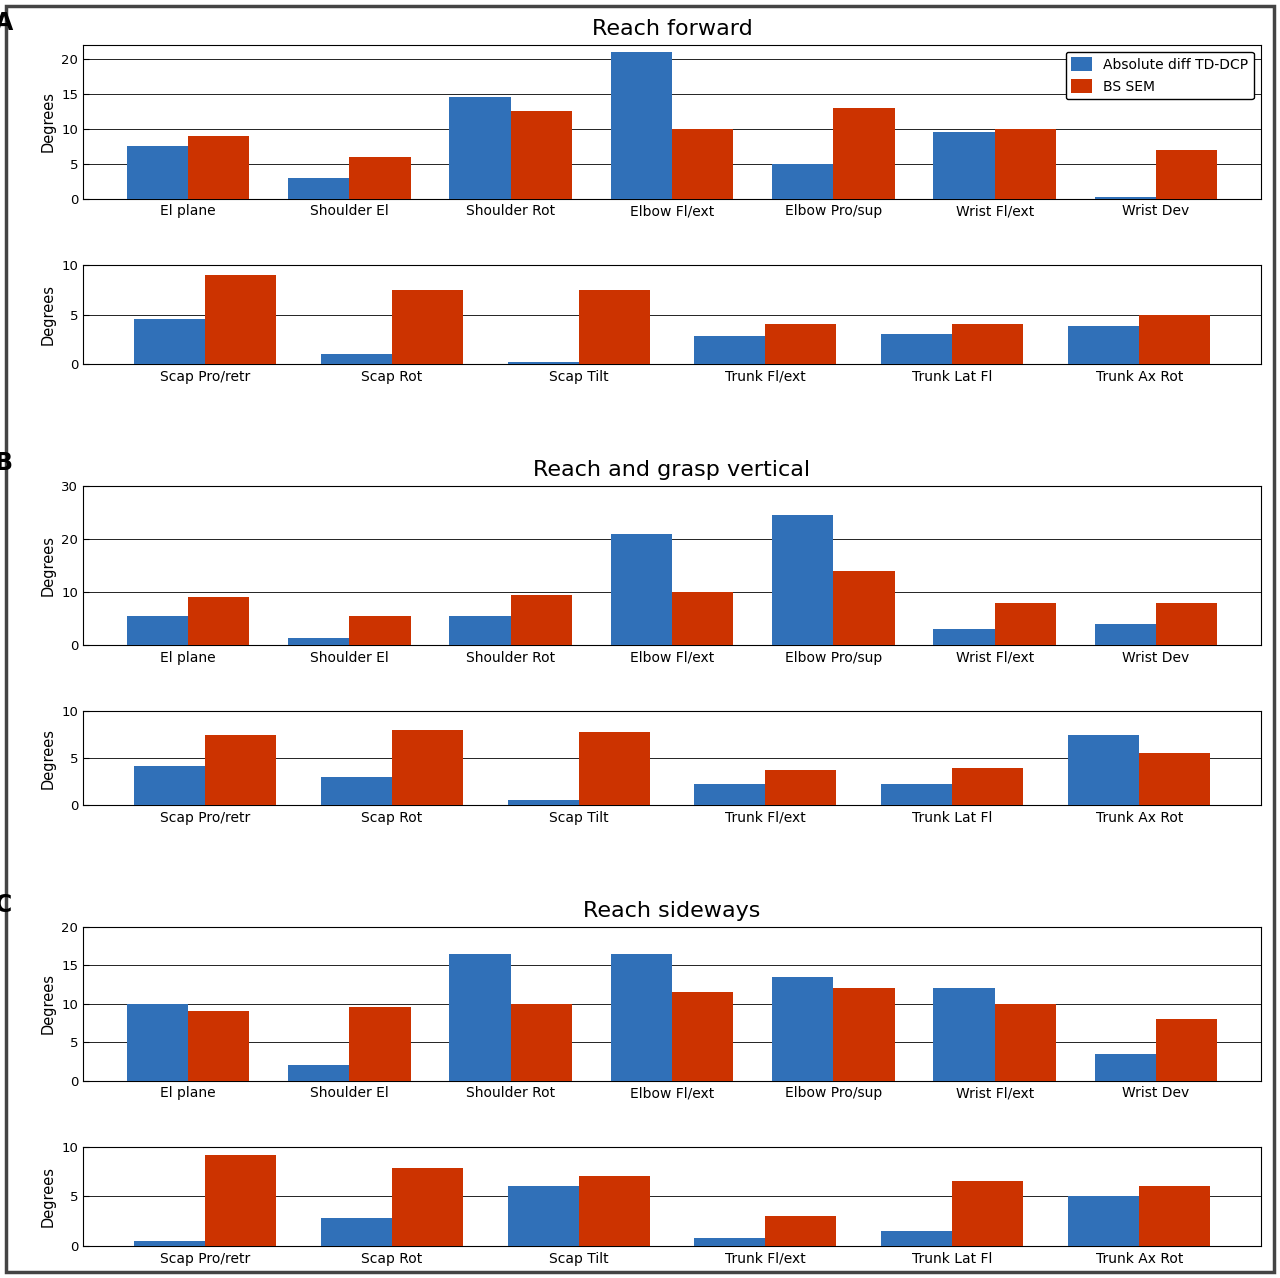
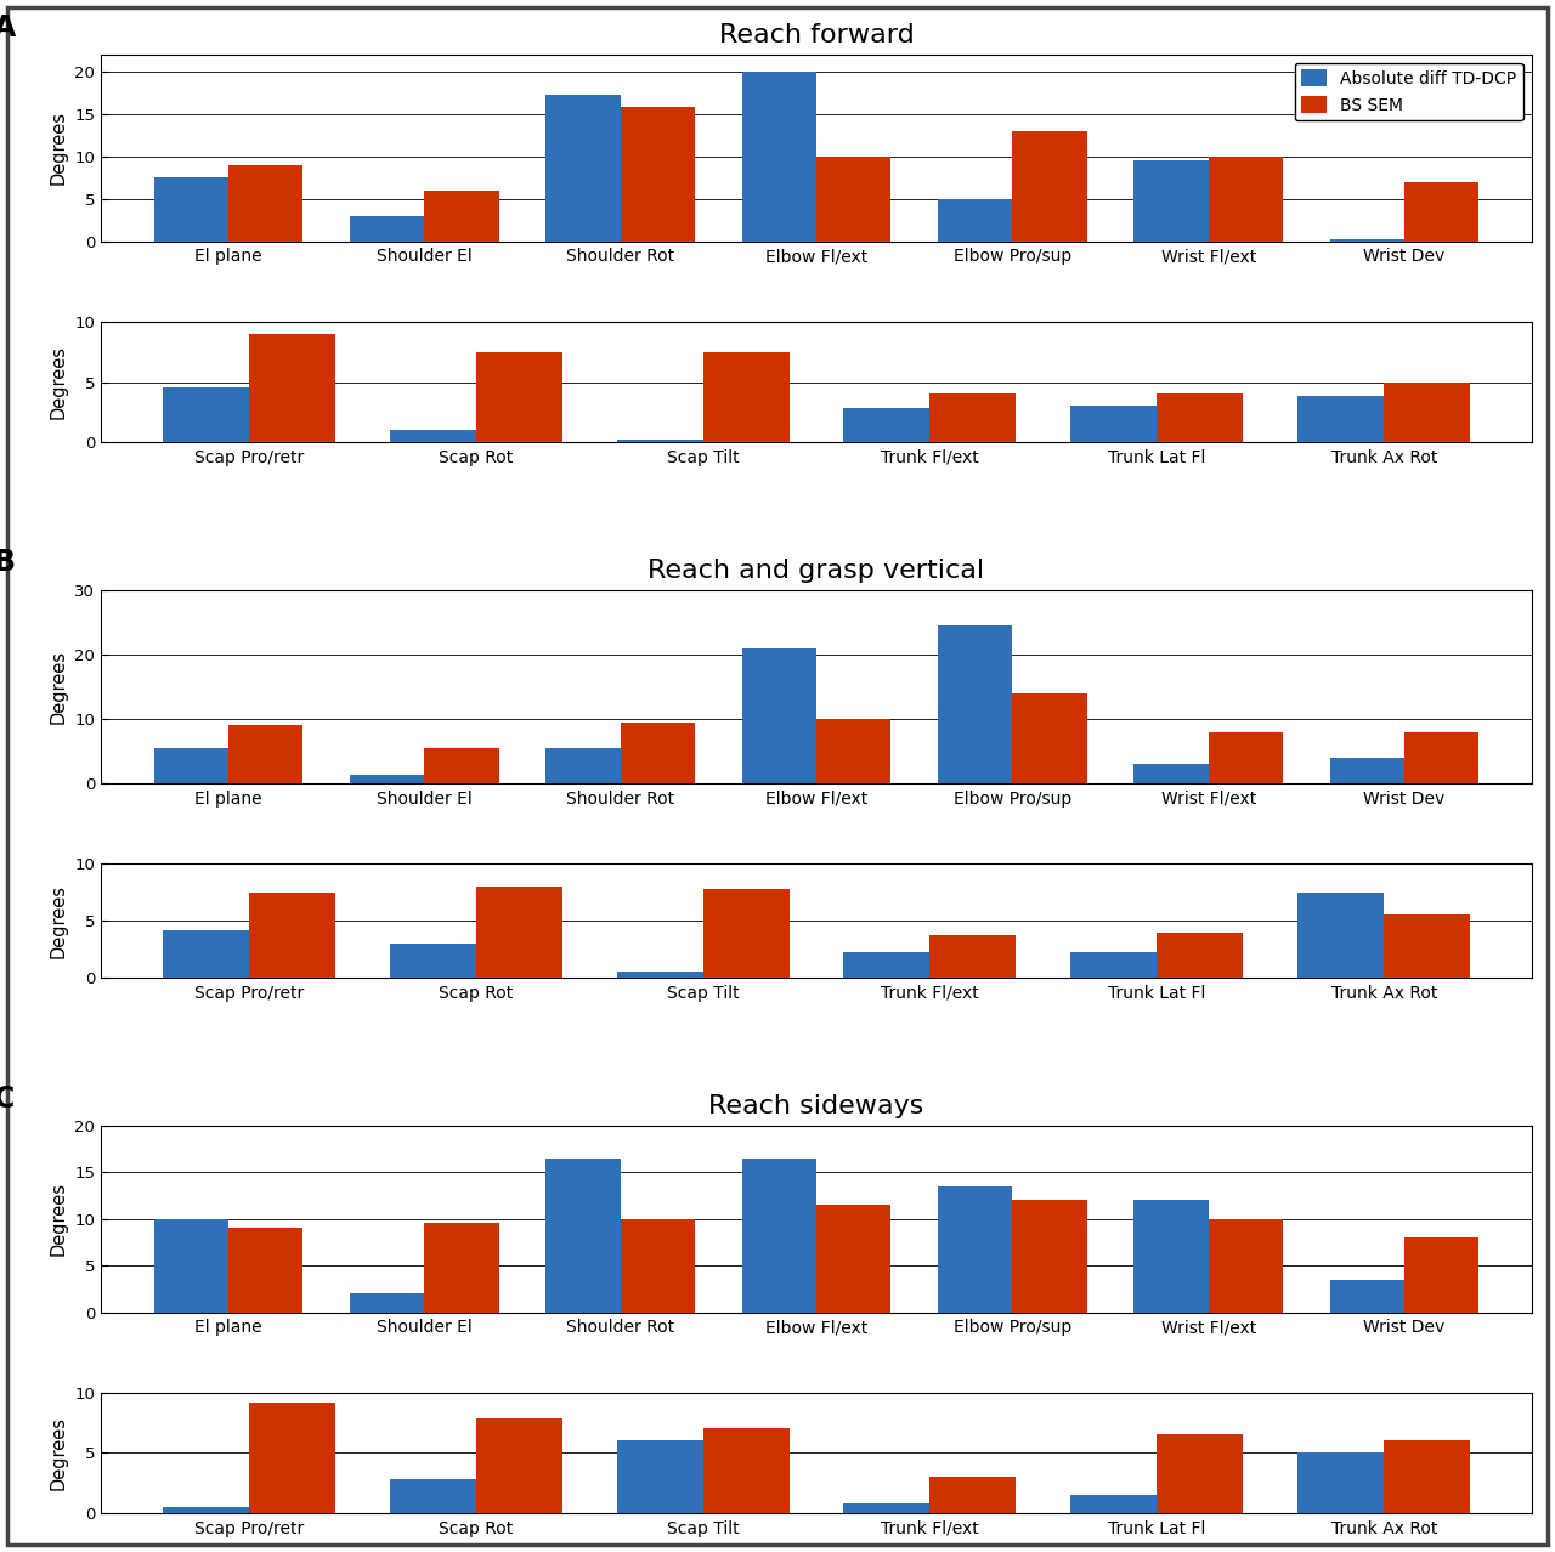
Reach forward/Absolute diff TD-DCP/Shoulder Rot: 14.5 -> 17.2
Reach forward/BS SEM/Shoulder Rot: 12.5 -> 15.8
Reach forward/Absolute diff TD-DCP/Elbow Fl/ext: 21.0 -> 20.0
